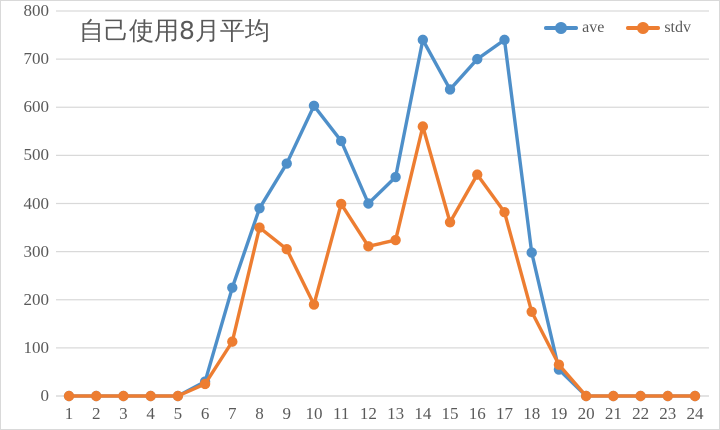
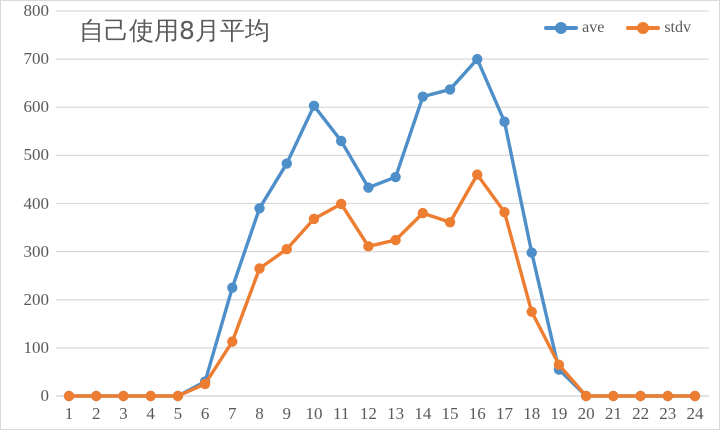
stdv/8: 350 -> 260
stdv/10: 190 -> 370
ave/12: 400 -> 430
ave/14: 740 -> 620
stdv/14: 560 -> 380
ave/17: 740 -> 570
